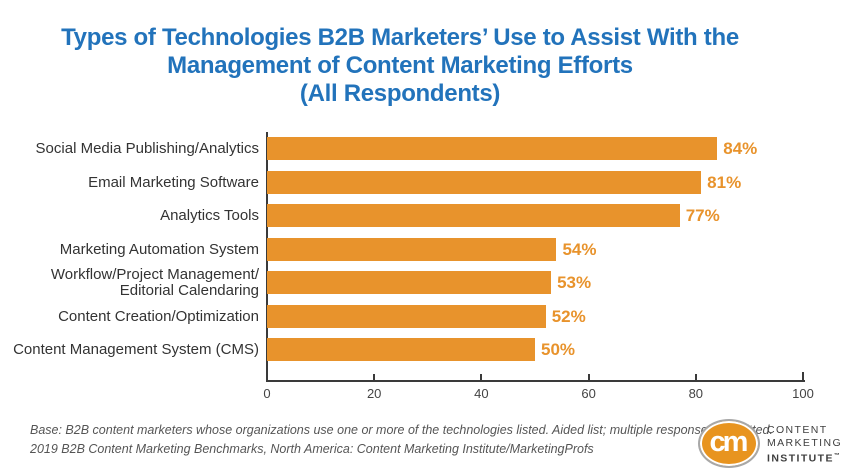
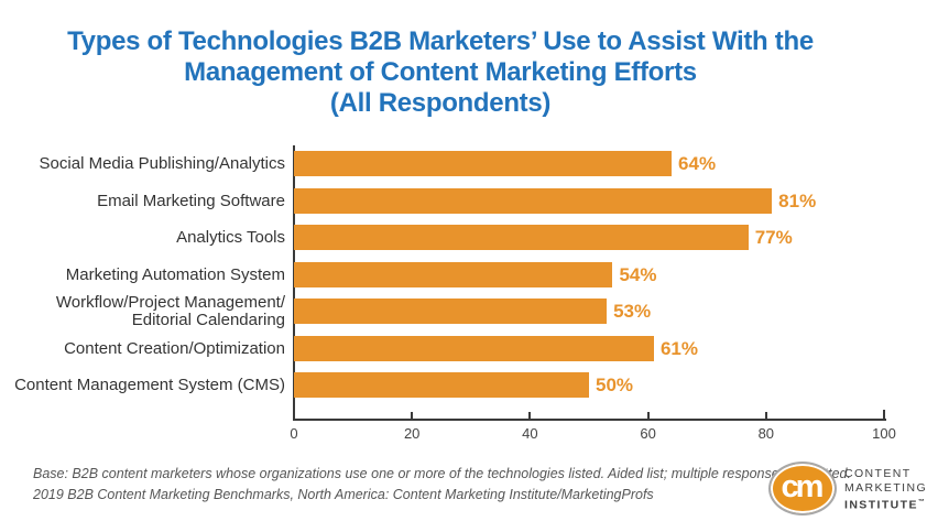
Social Media Publishing/Analytics: 84% -> 64%
Content Creation/Optimization: 52% -> 61%
